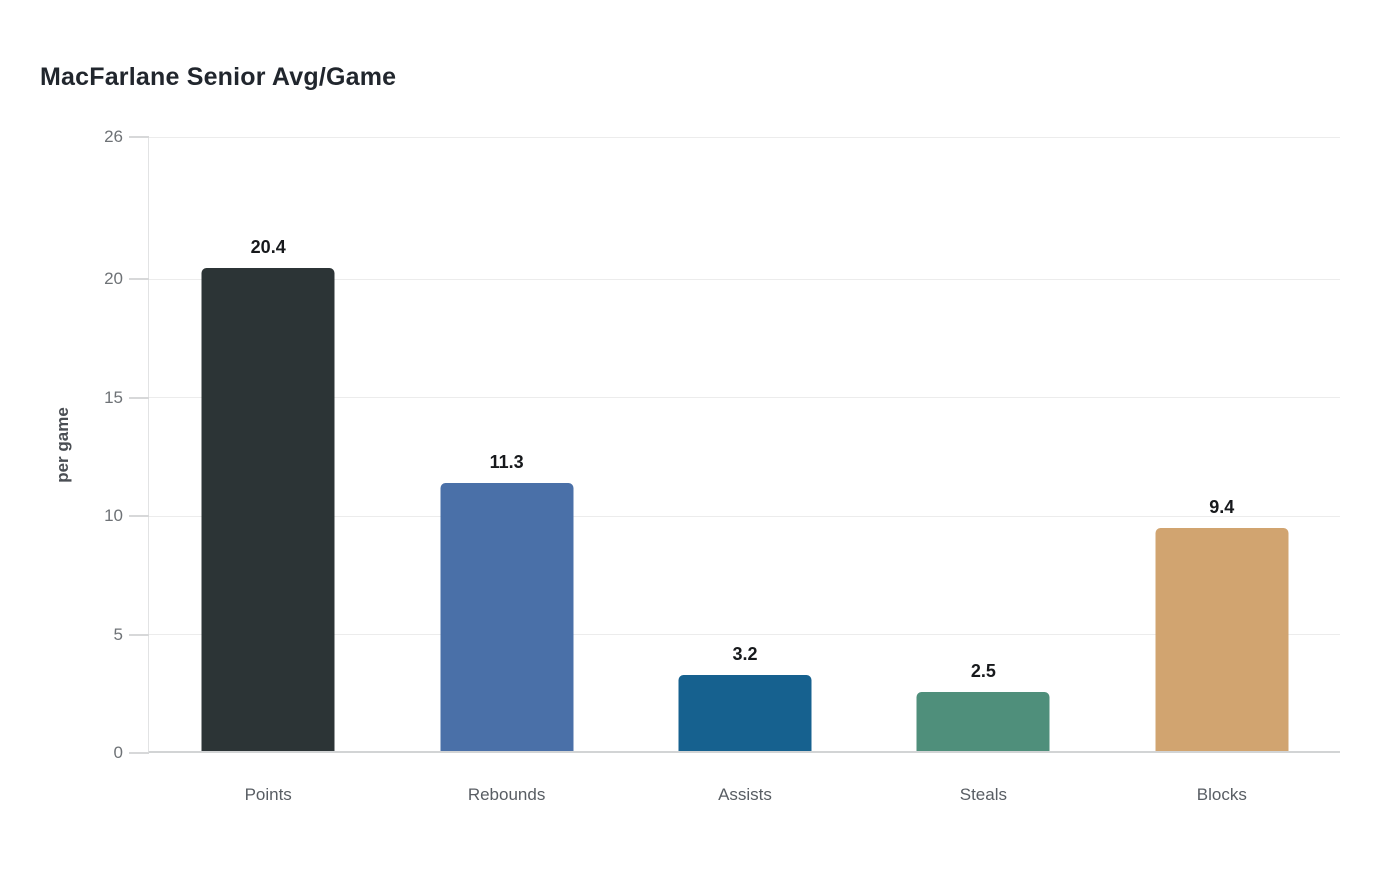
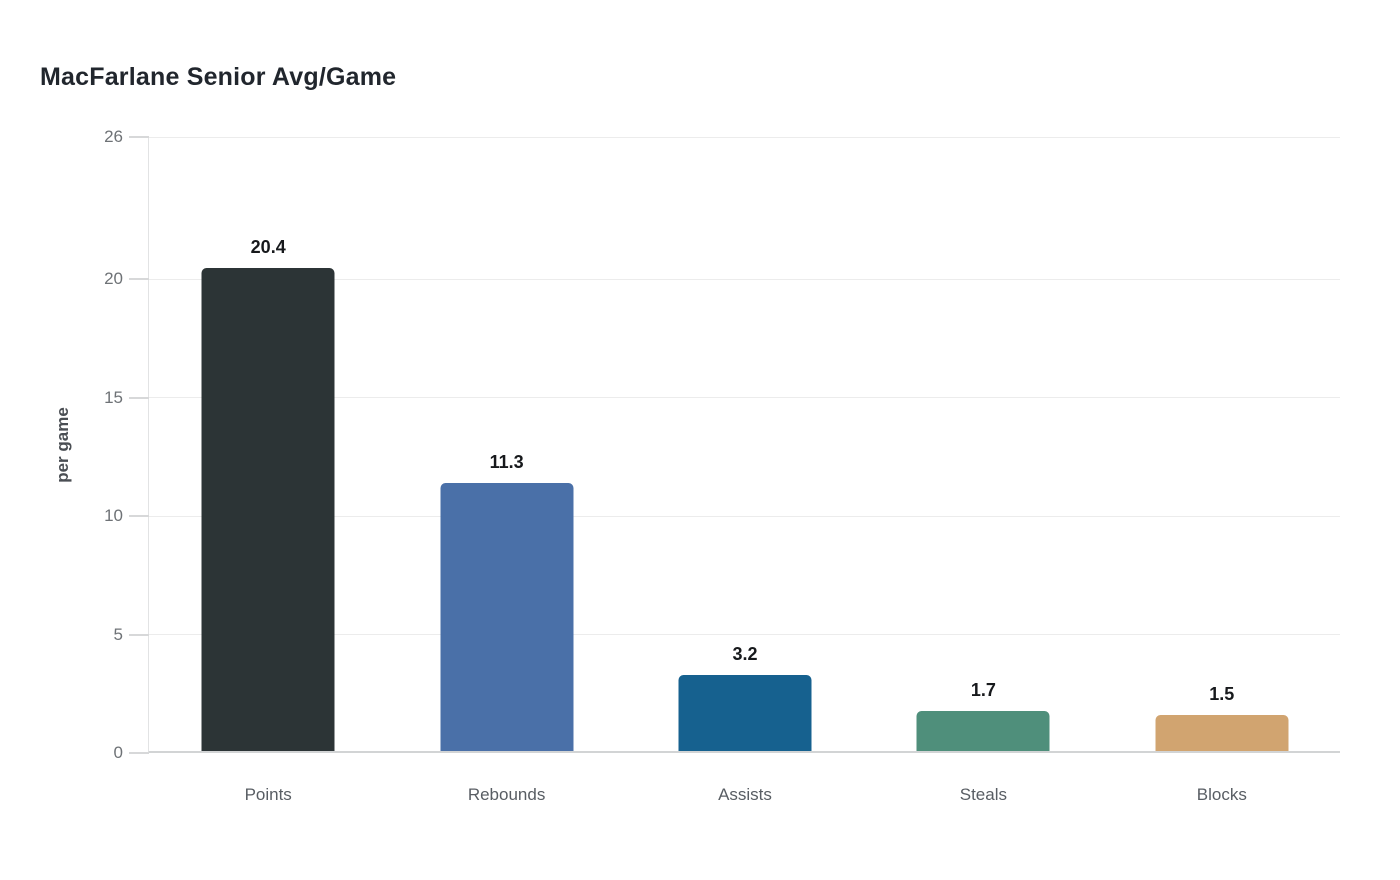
Steals: 2.5 -> 1.7
Blocks: 9.4 -> 1.5
